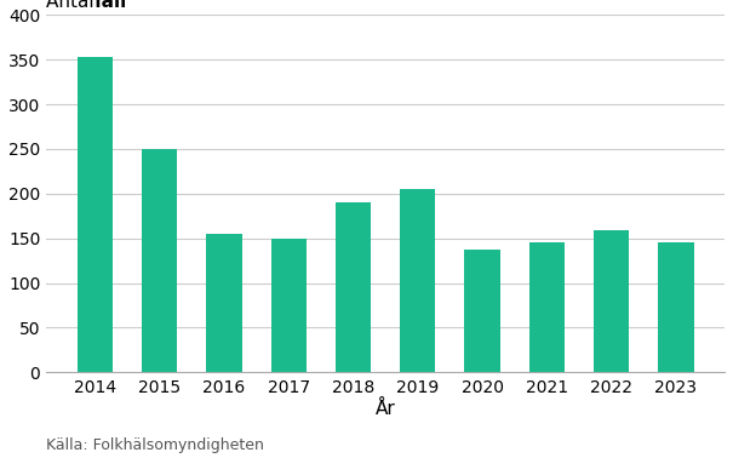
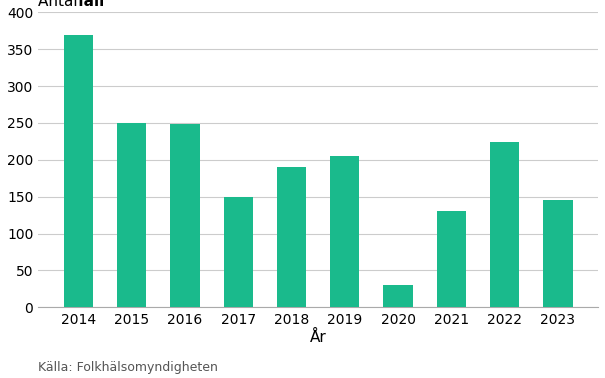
2014: 353 -> 370
2016: 155 -> 248
2020: 138 -> 30
2021: 145 -> 130
2022: 159 -> 224
